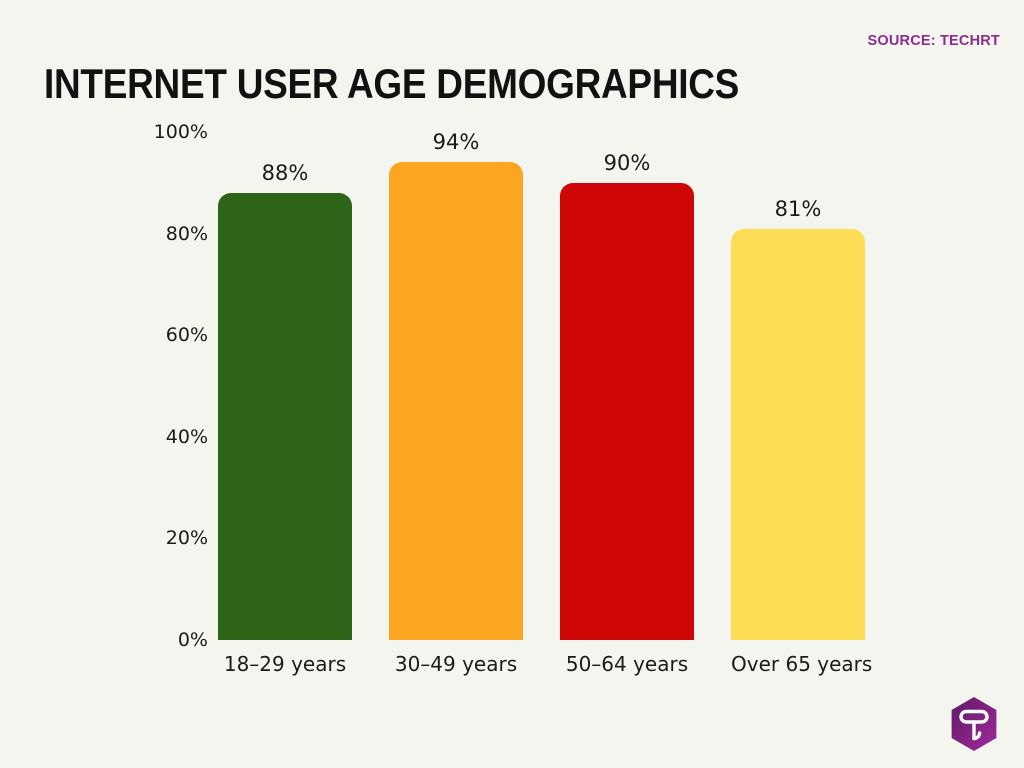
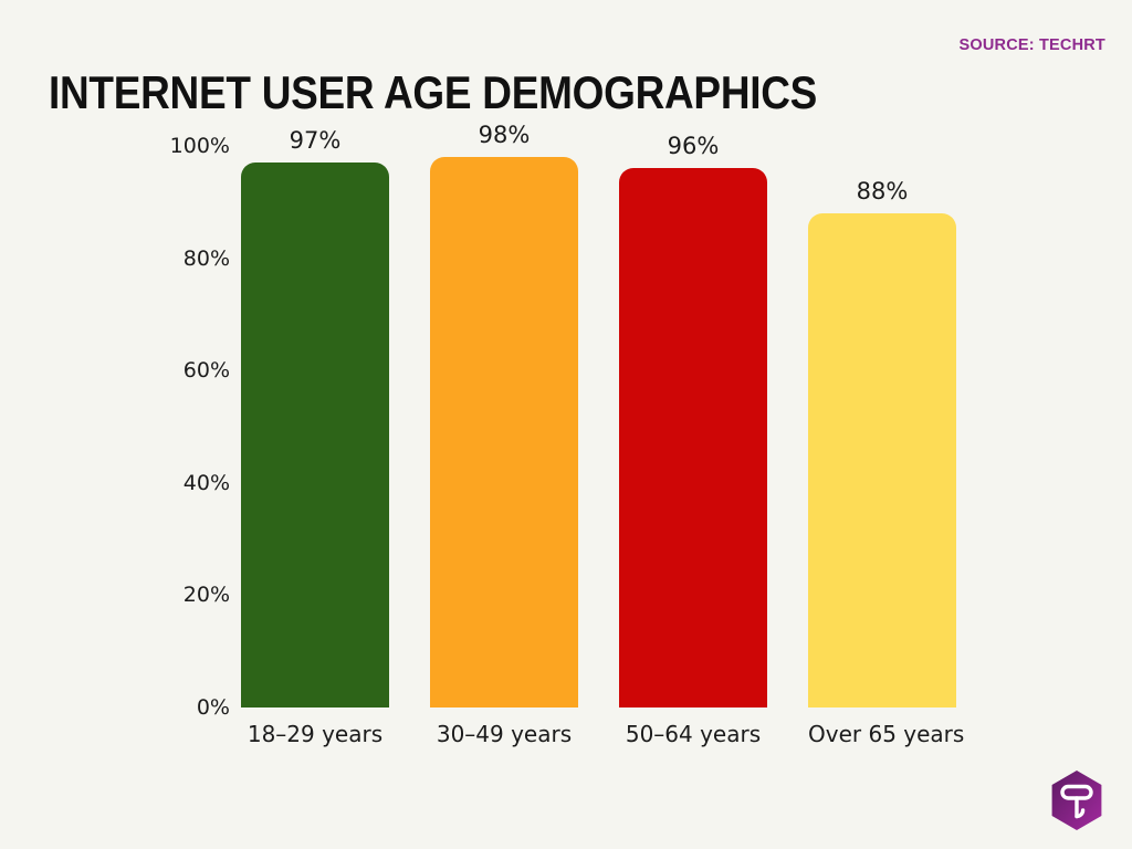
18–29 years: 88% -> 97%
30–49 years: 94% -> 98%
50–64 years: 90% -> 96%
Over 65 years: 81% -> 88%
